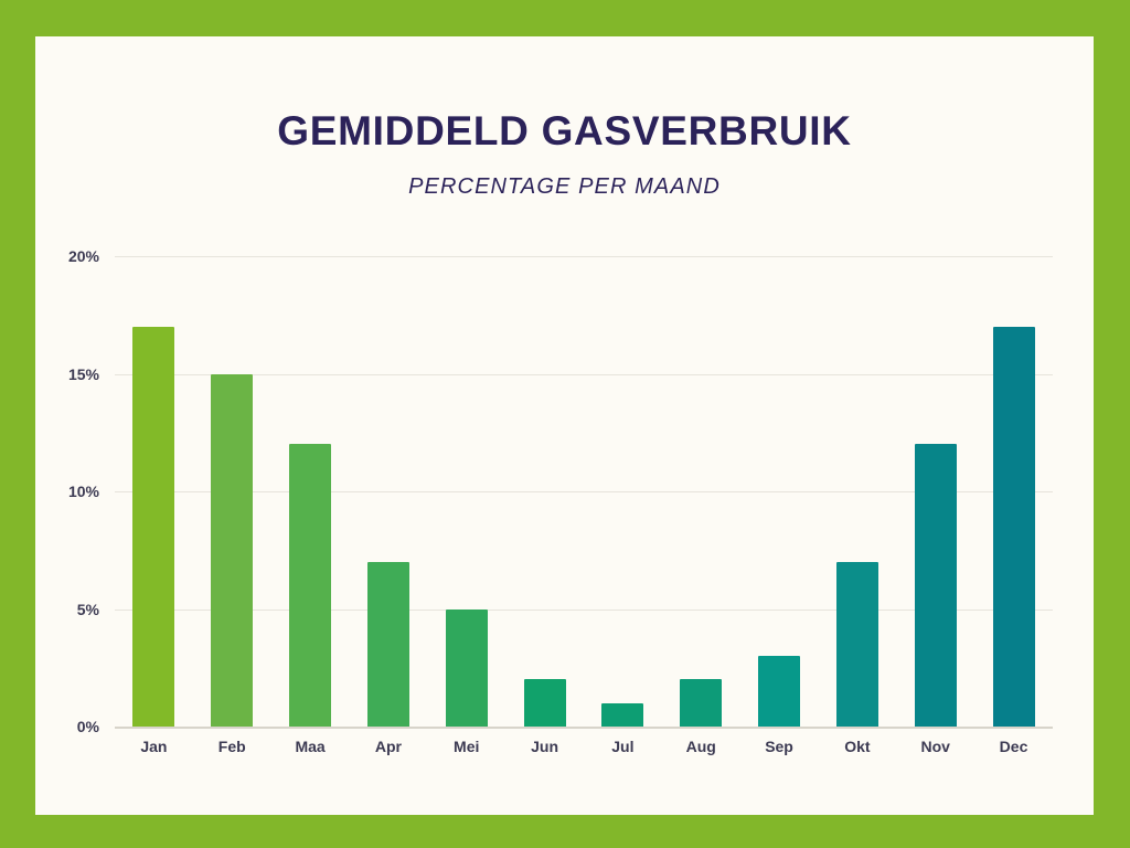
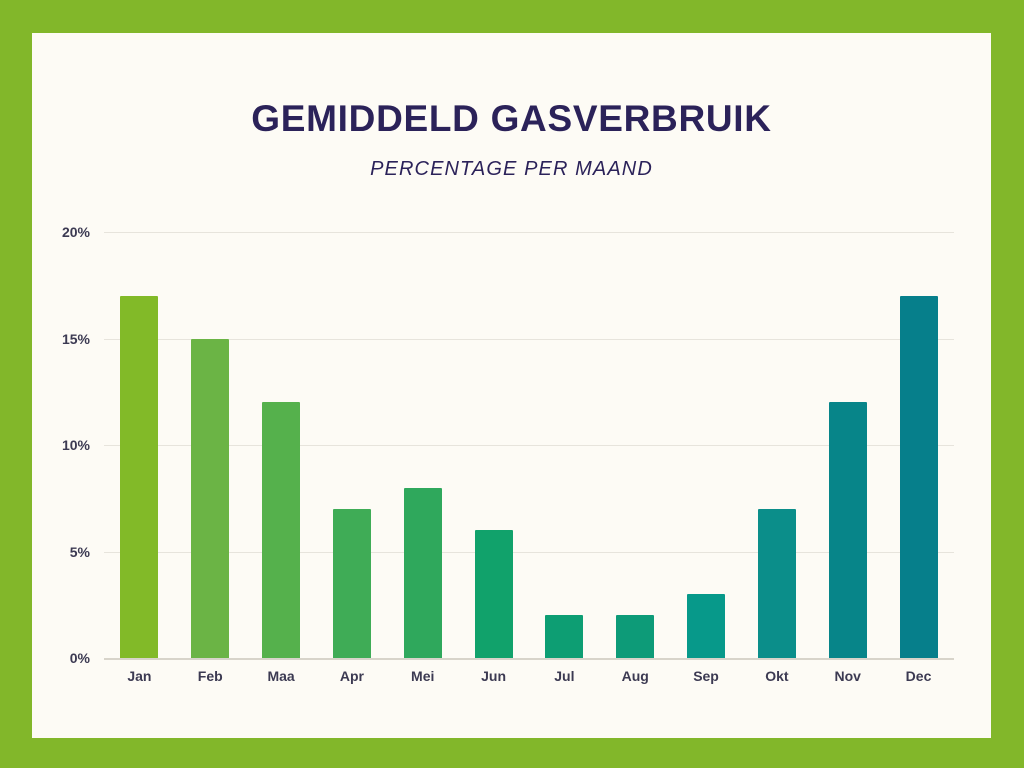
Mei: 5% -> 8%
Jun: 2% -> 6%
Jul: 1% -> 2%
